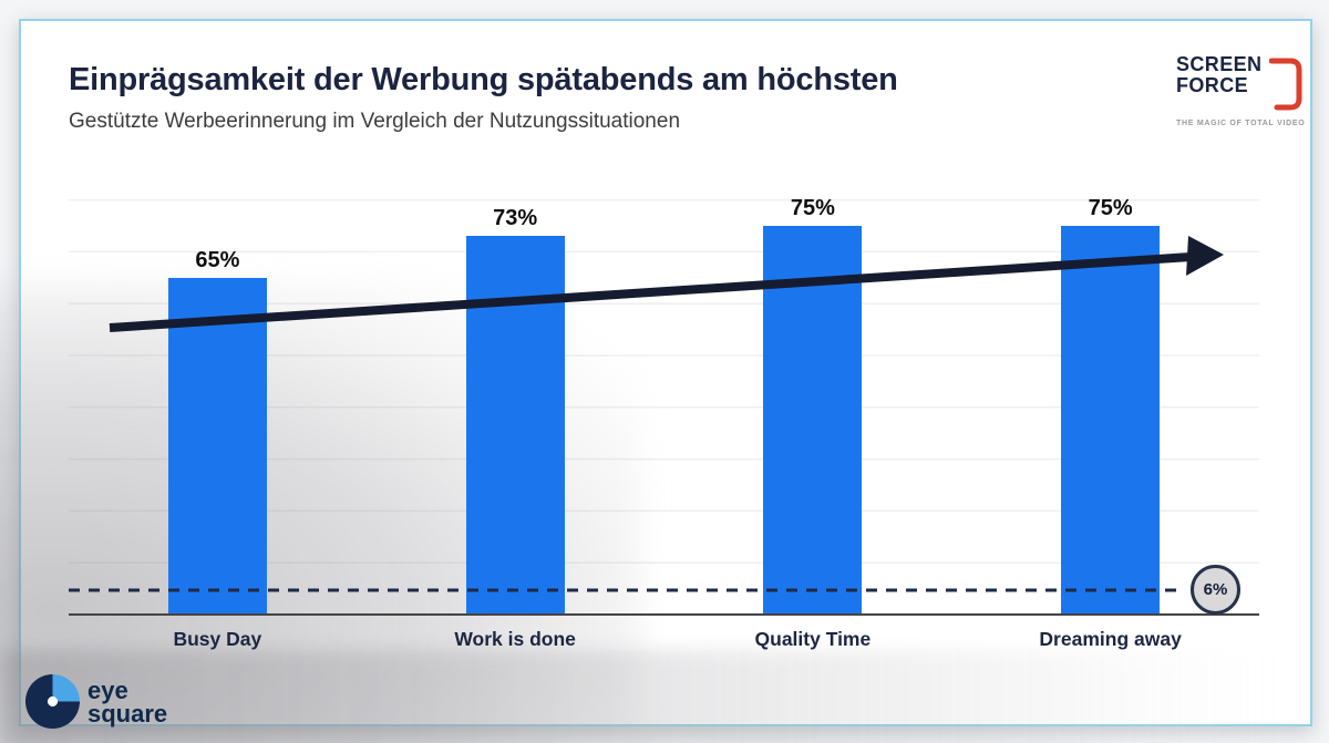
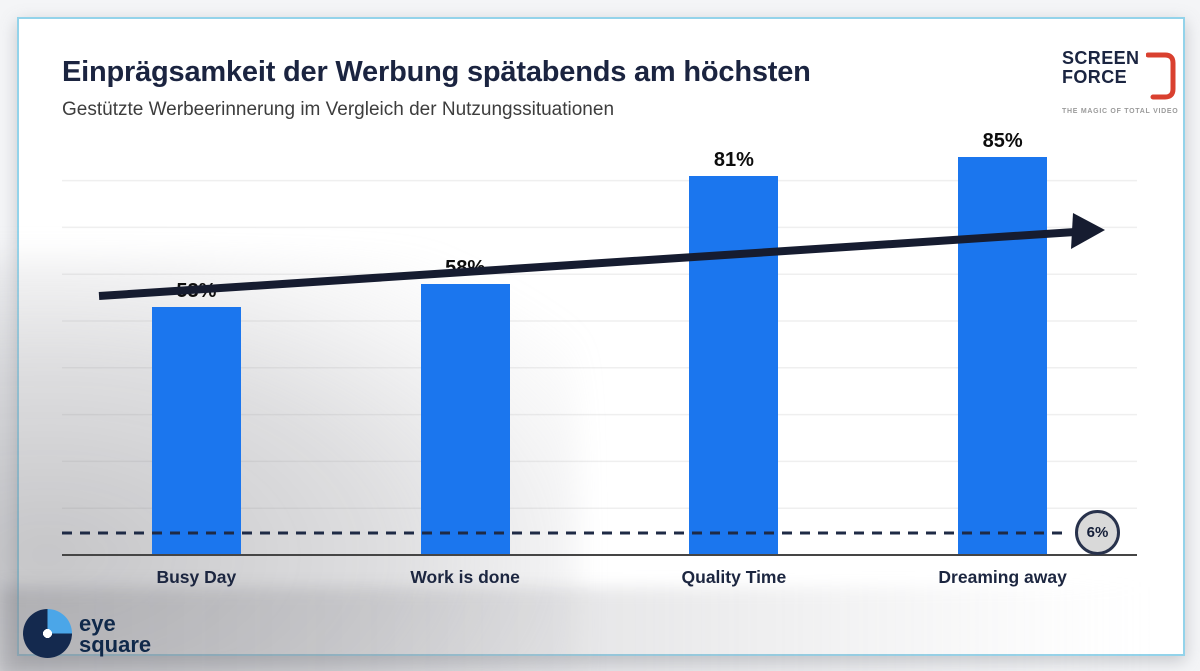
Busy Day: 65% -> 53%
Work is done: 73% -> 58%
Quality Time: 75% -> 81%
Dreaming away: 75% -> 85%
